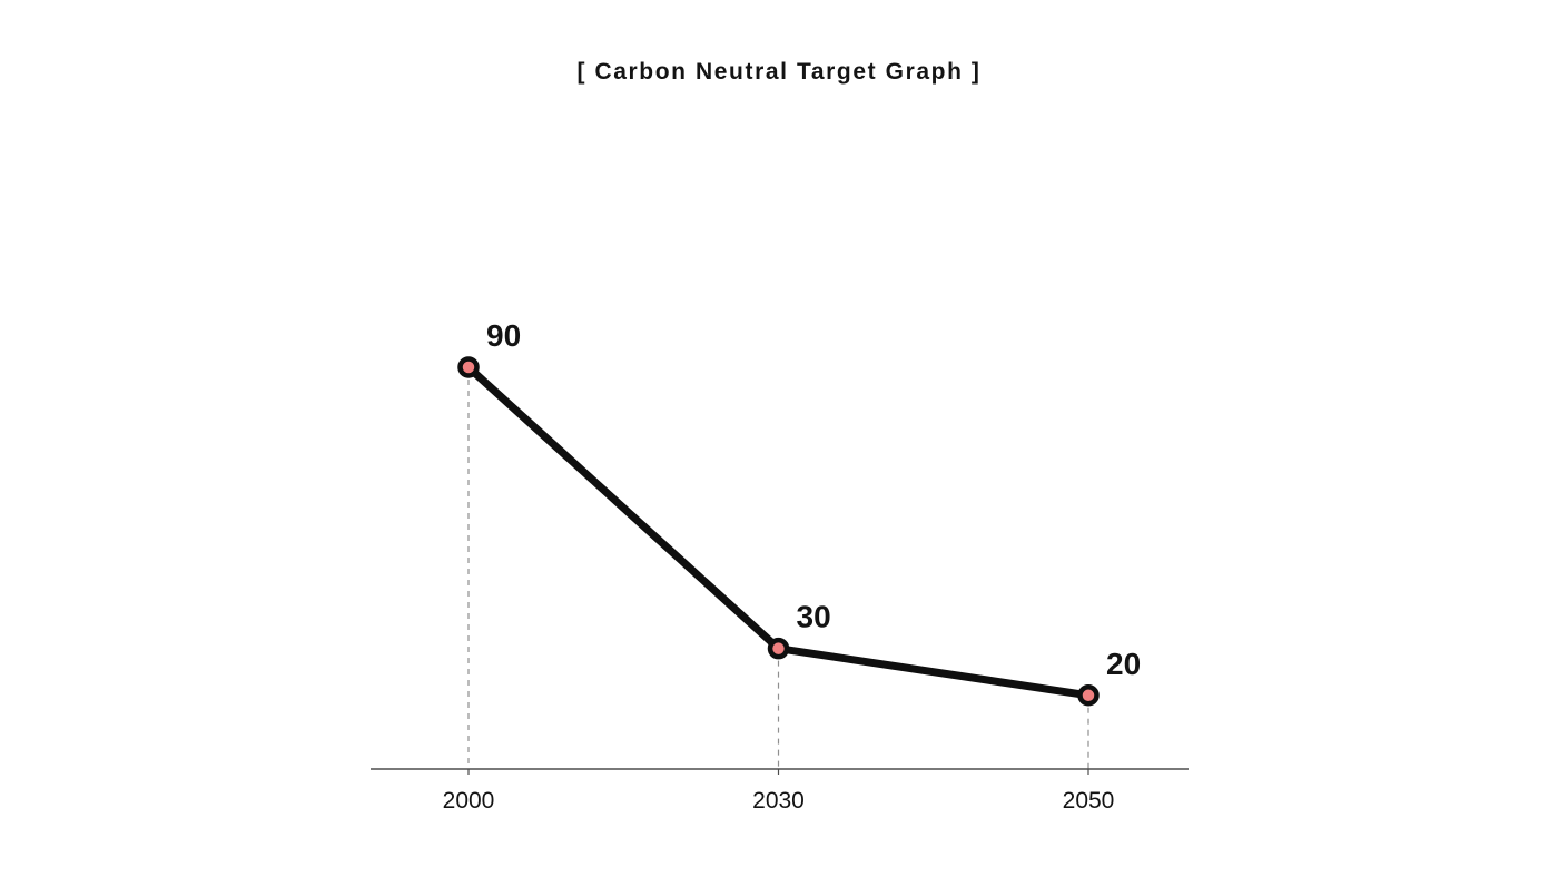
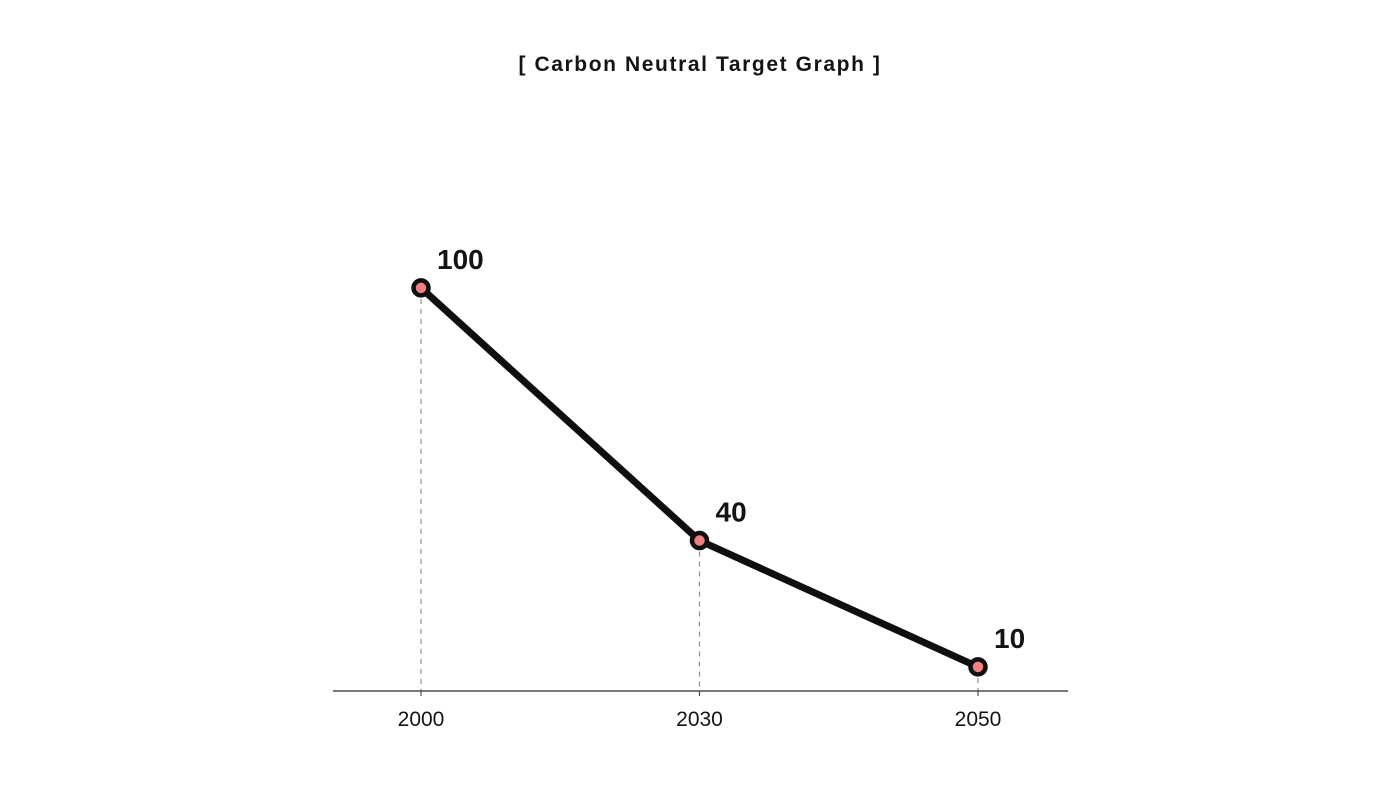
2000: 90 -> 100
2030: 30 -> 40
2050: 20 -> 10
